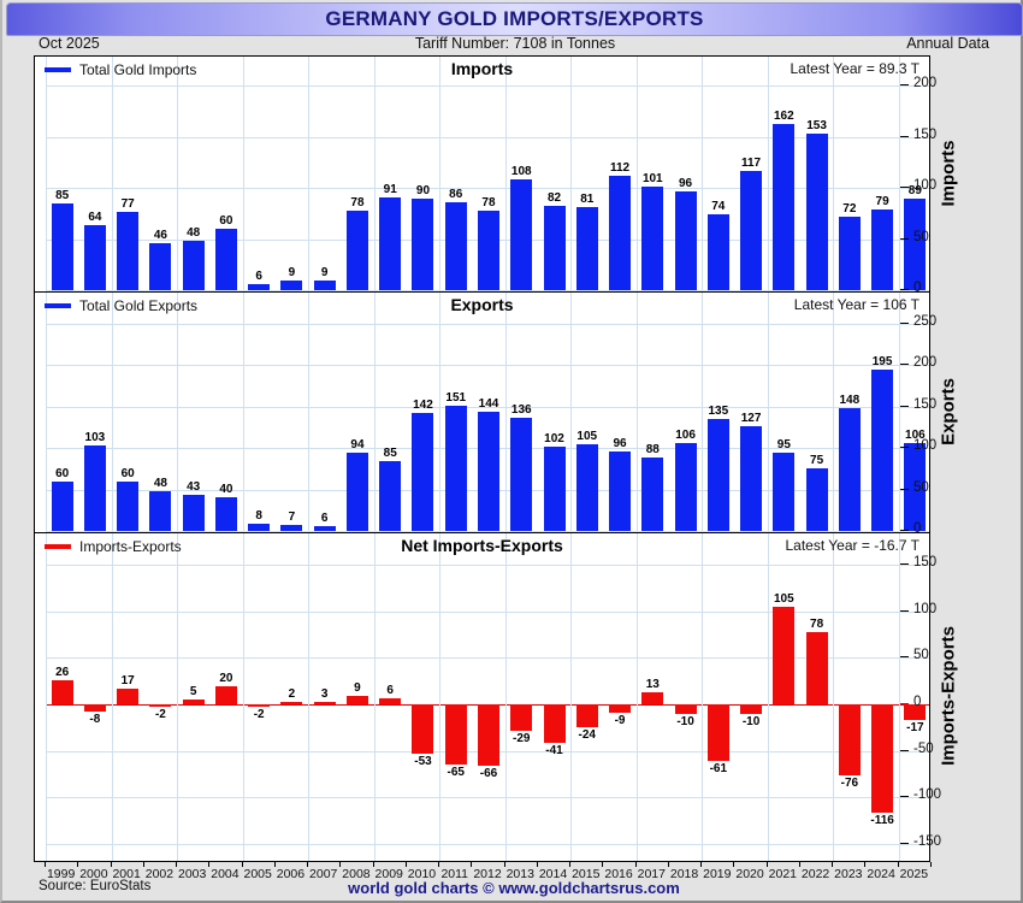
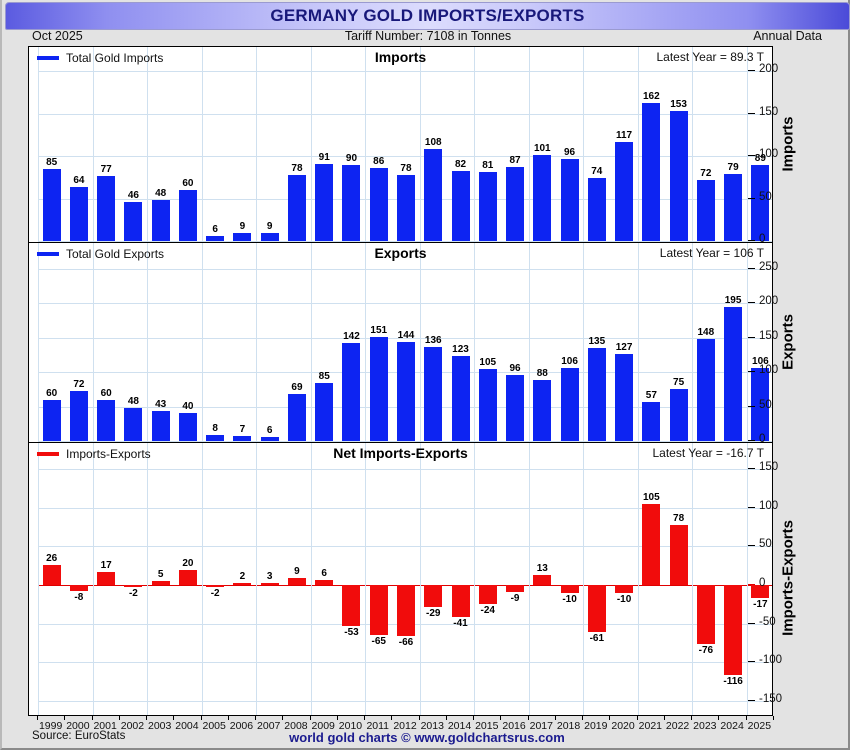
Imports/2016: 112 -> 87
Exports/2000: 103 -> 72
Exports/2008: 94 -> 69
Exports/2014: 102 -> 123
Exports/2021: 95 -> 57
